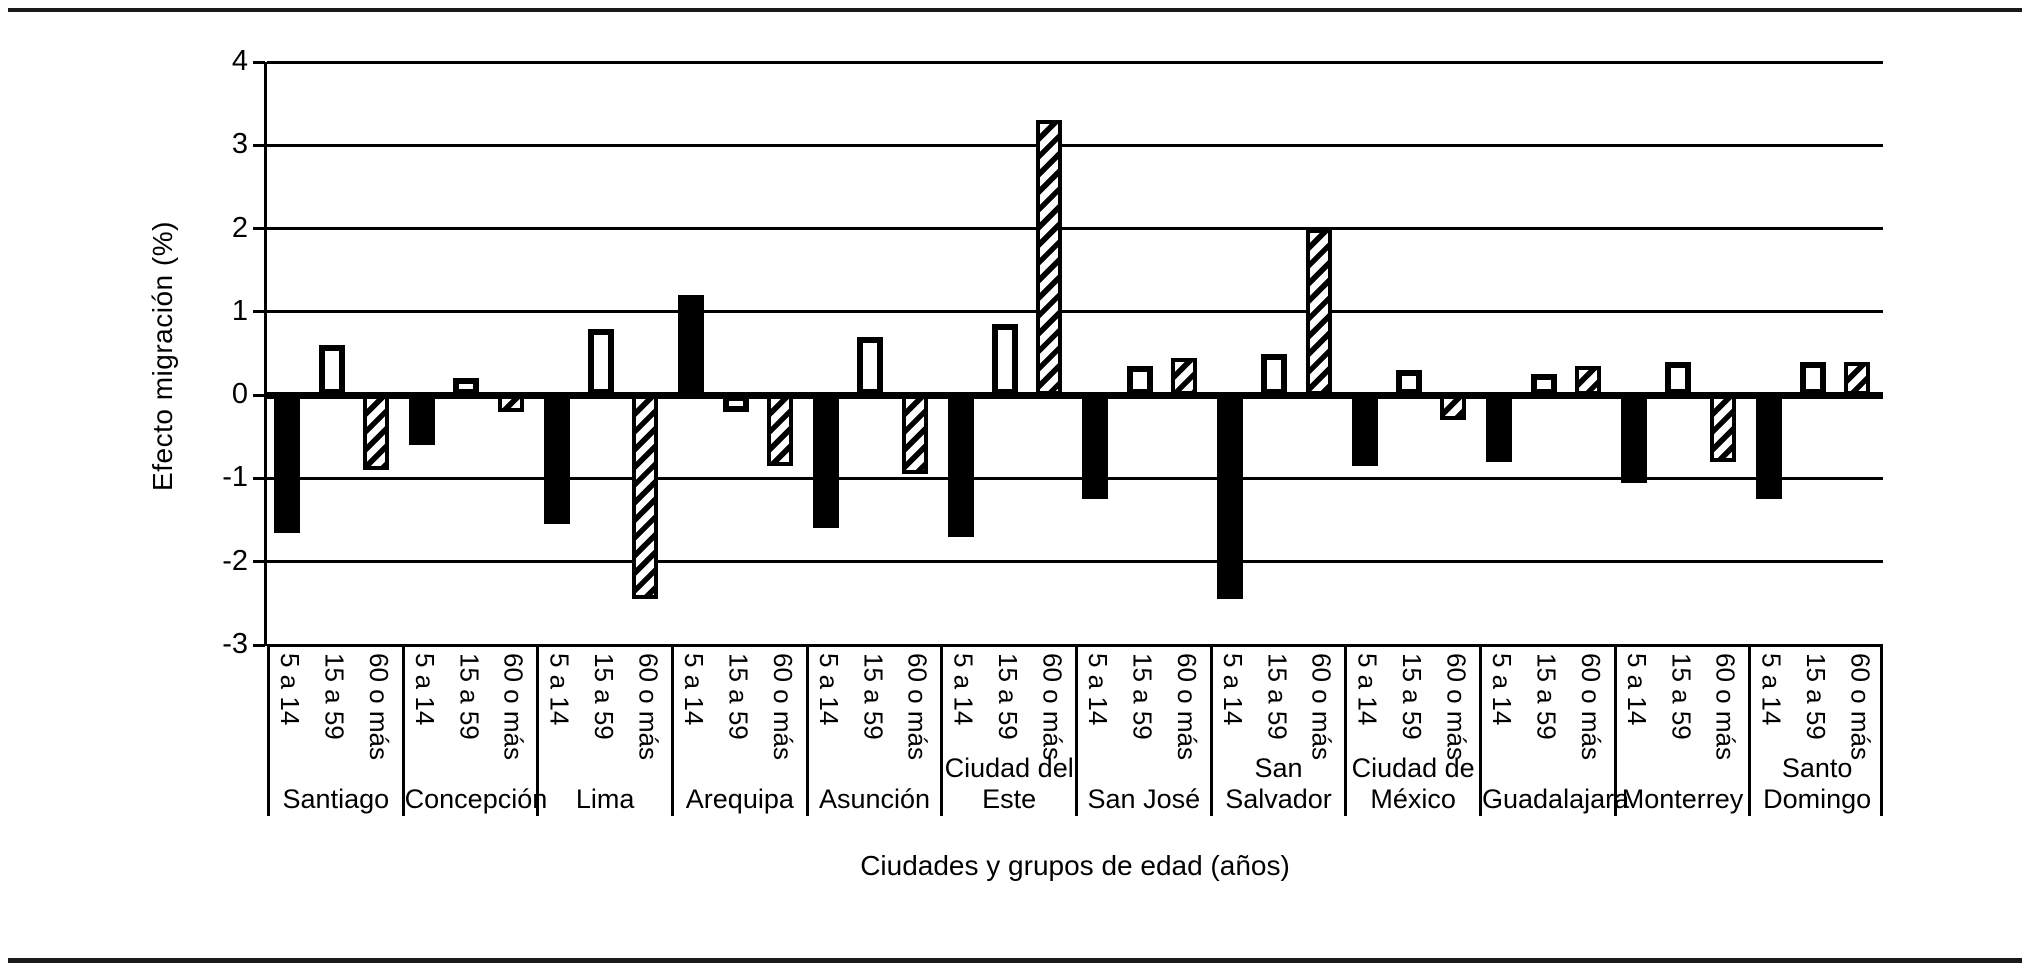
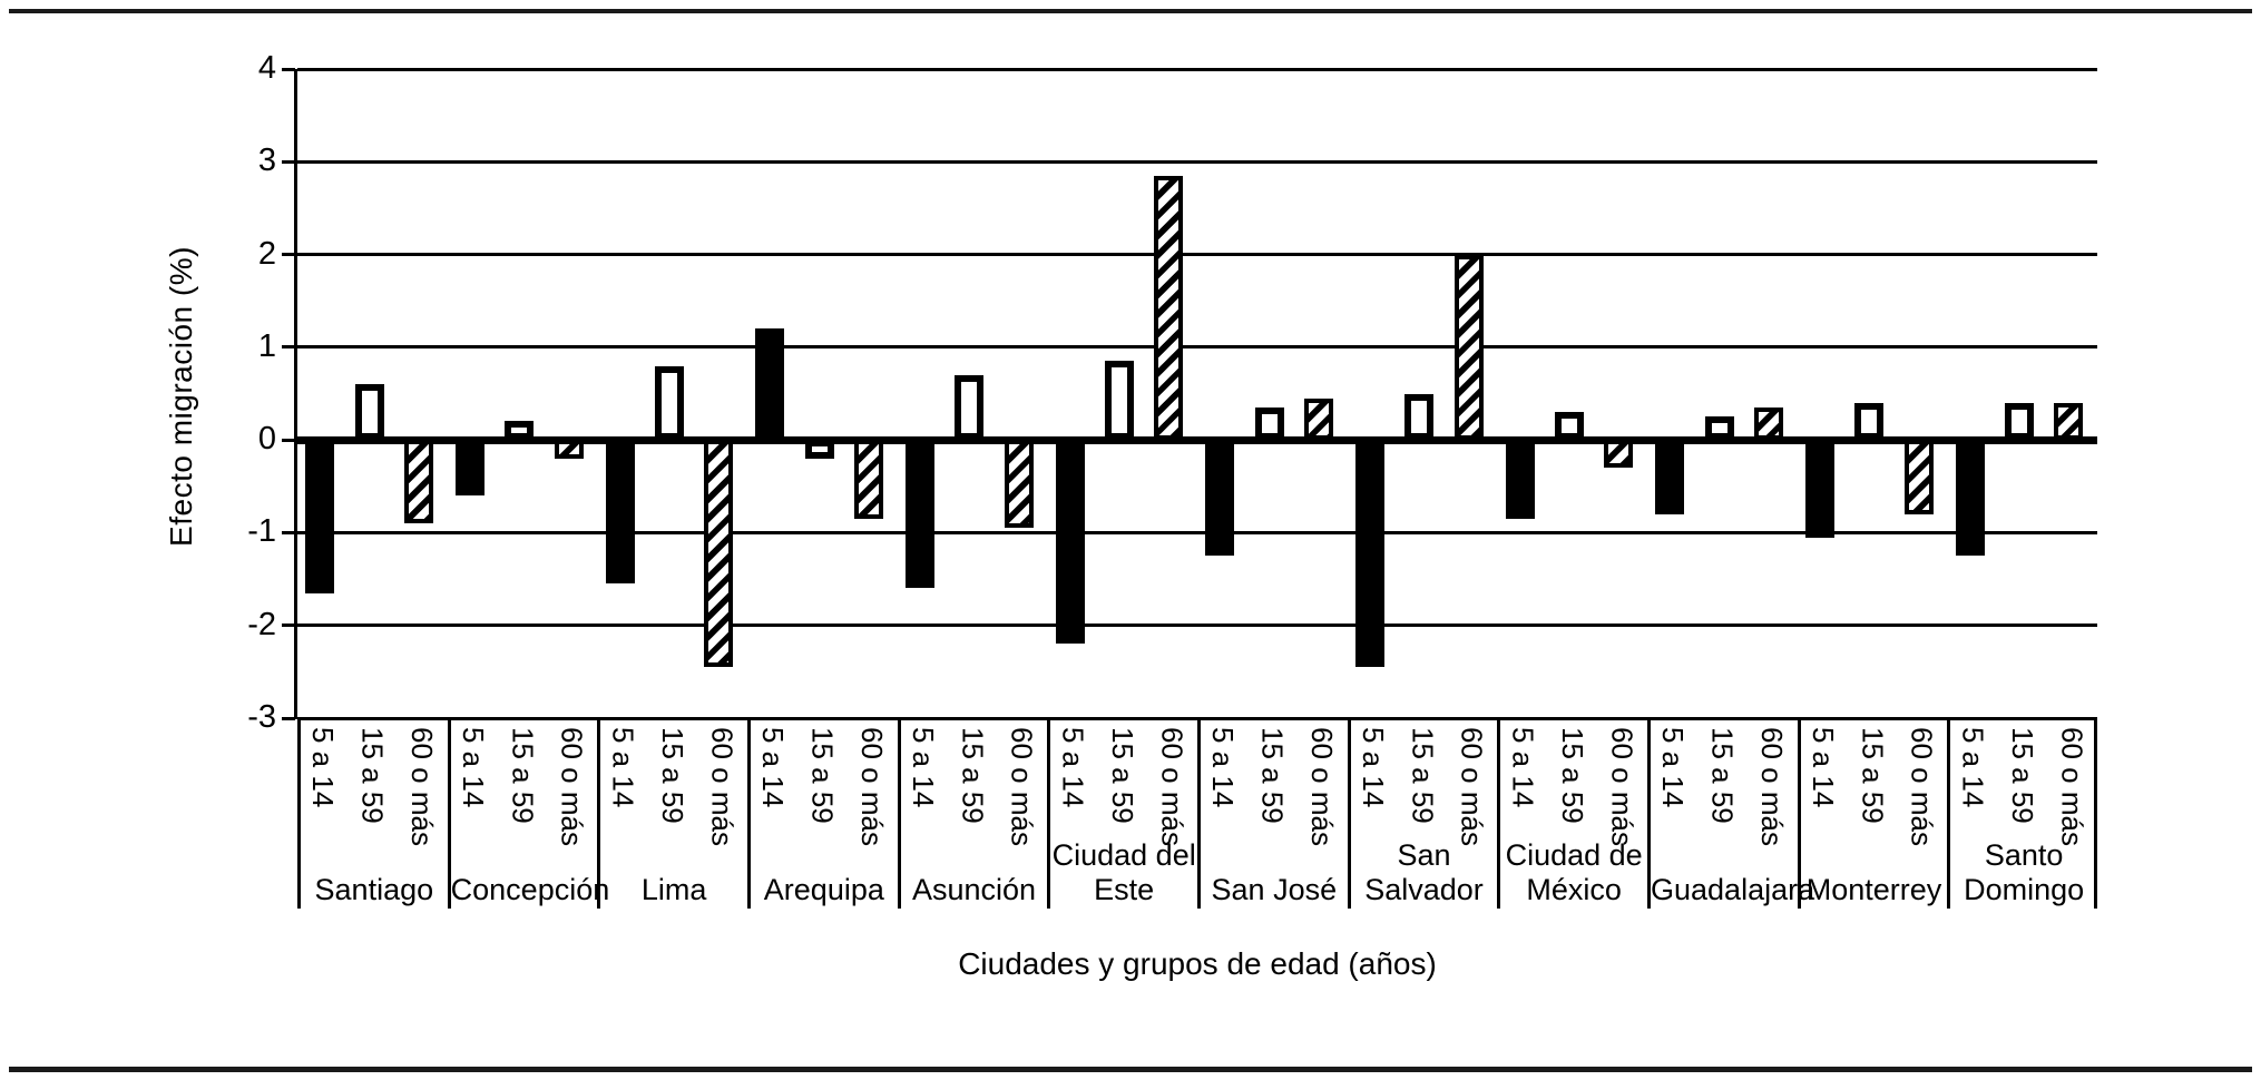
5 a 14/Ciudad del Este: -1.7 -> -2.2
60 o más/Ciudad del Este: 3.3 -> 2.9
